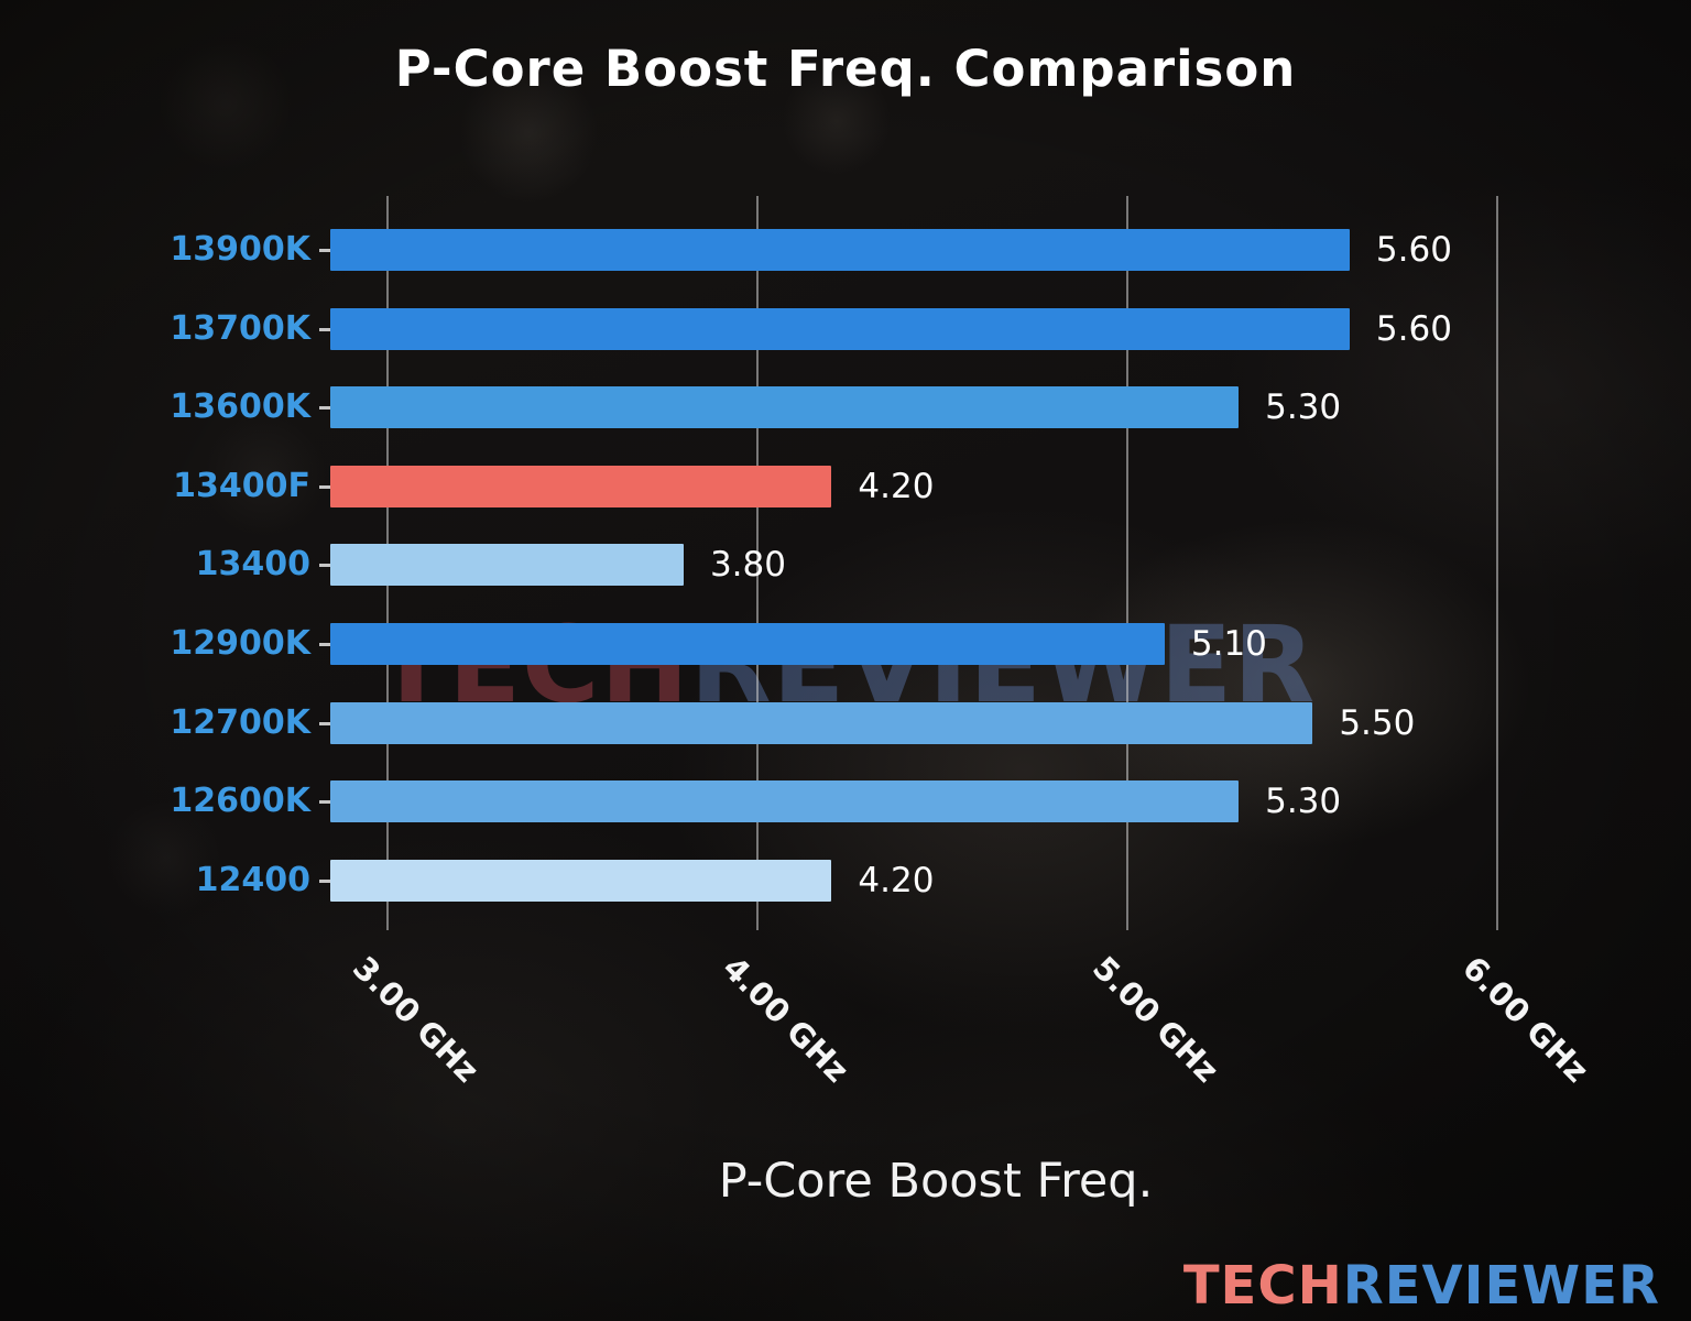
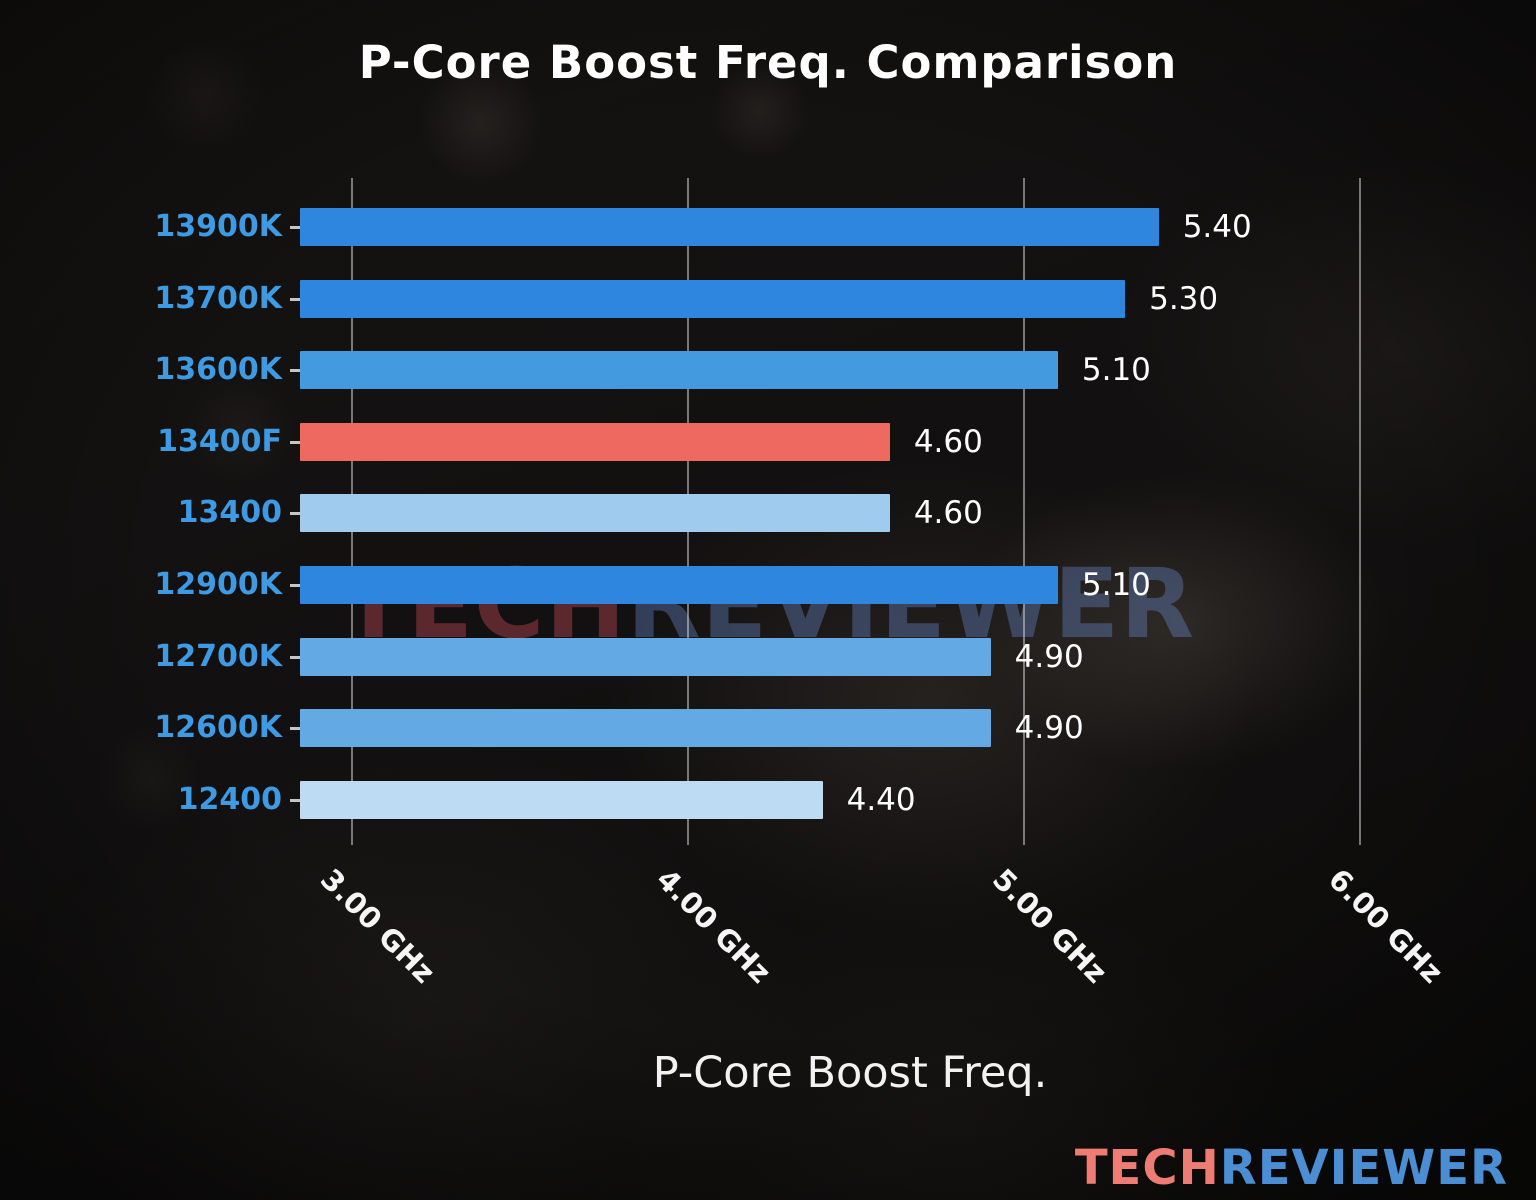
13900K: 5.60 -> 5.40
13700K: 5.60 -> 5.30
13600K: 5.30 -> 5.10
13400F: 4.20 -> 4.60
13400: 3.80 -> 4.60
12700K: 5.50 -> 4.90
12600K: 5.30 -> 4.90
12400: 4.20 -> 4.40
